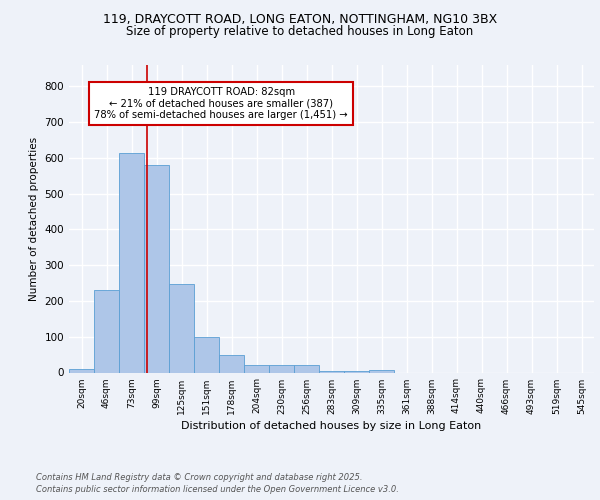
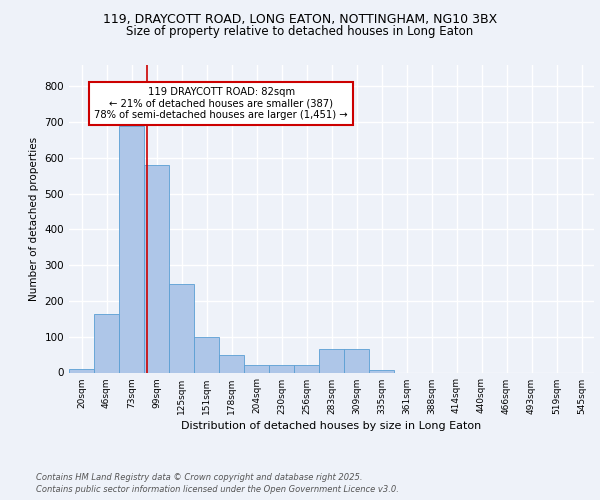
46sqm: 232 -> 165
73sqm: 615 -> 690
283sqm: 5 -> 65
309sqm: 5 -> 65
